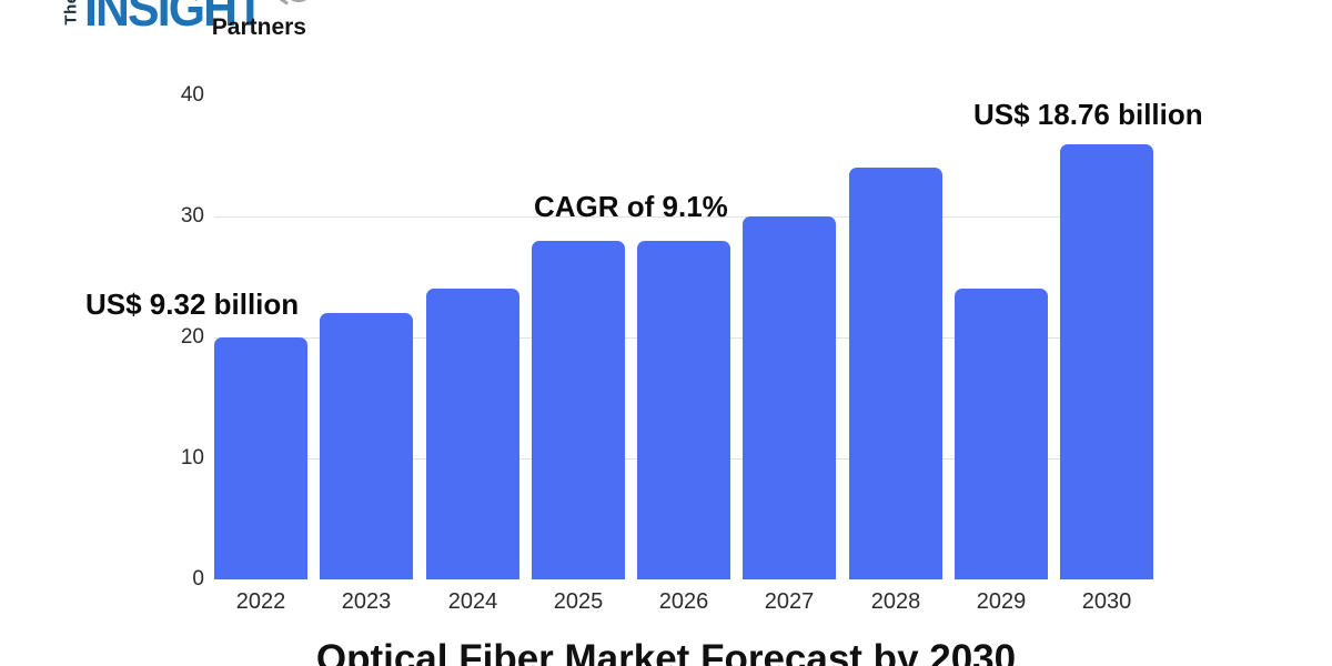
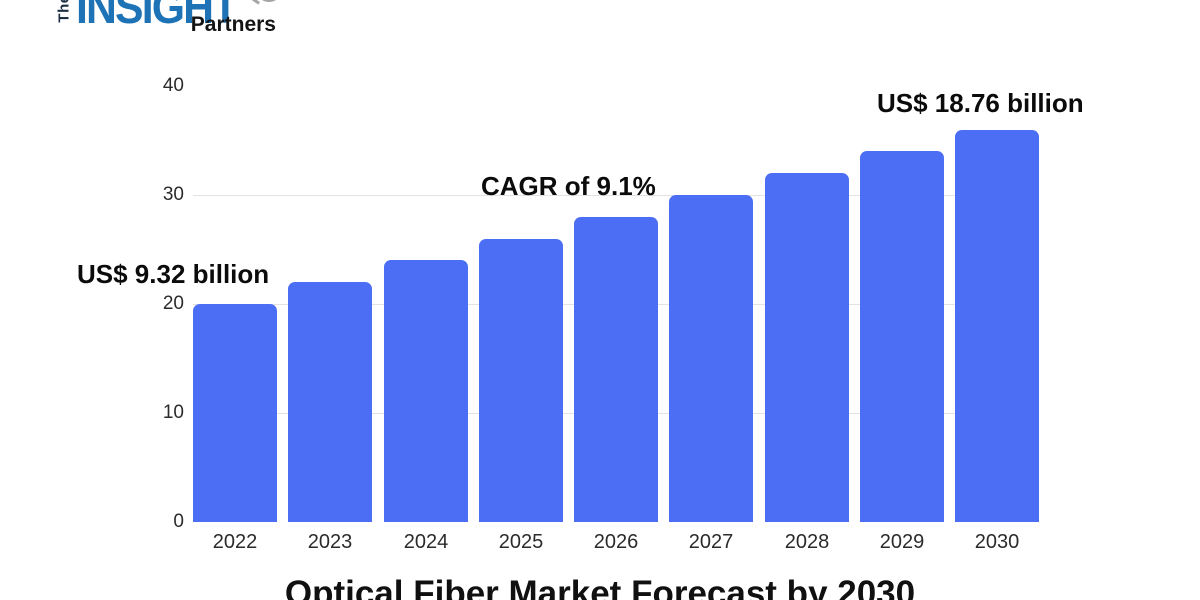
2025: 28 -> 26
2028: 34 -> 32
2029: 24 -> 34
